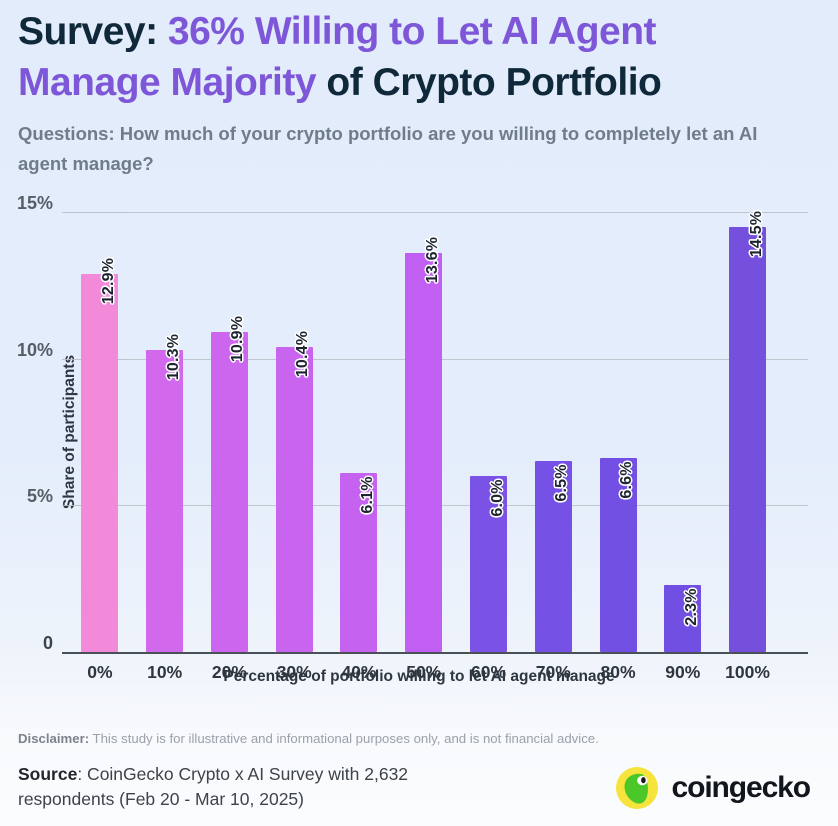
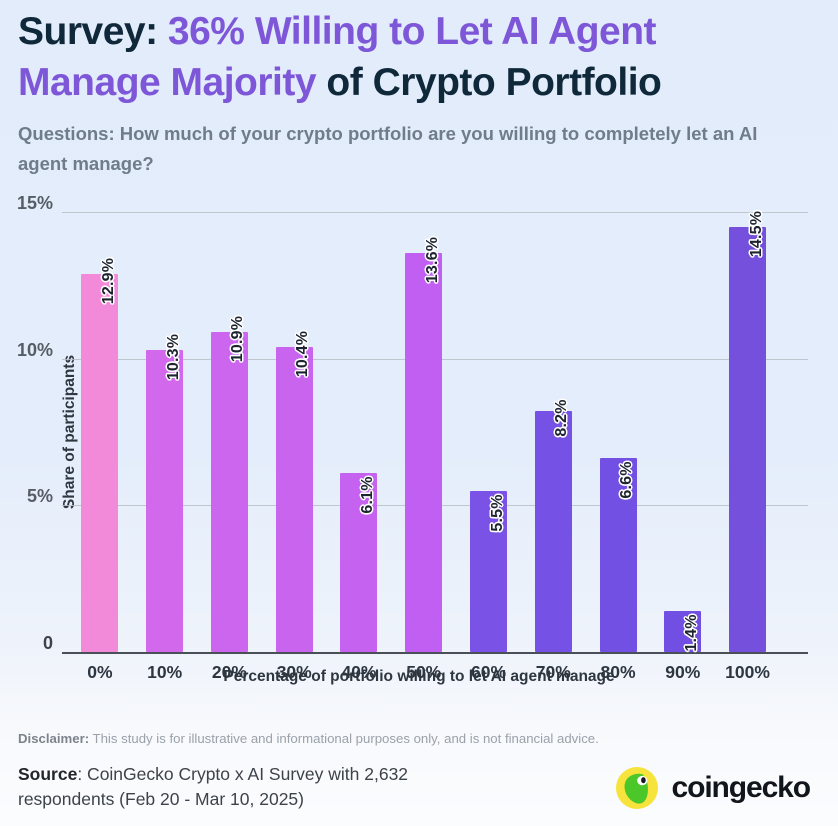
60%: 6.0% -> 5.5%
70%: 6.5% -> 8.2%
90%: 2.3% -> 1.4%
